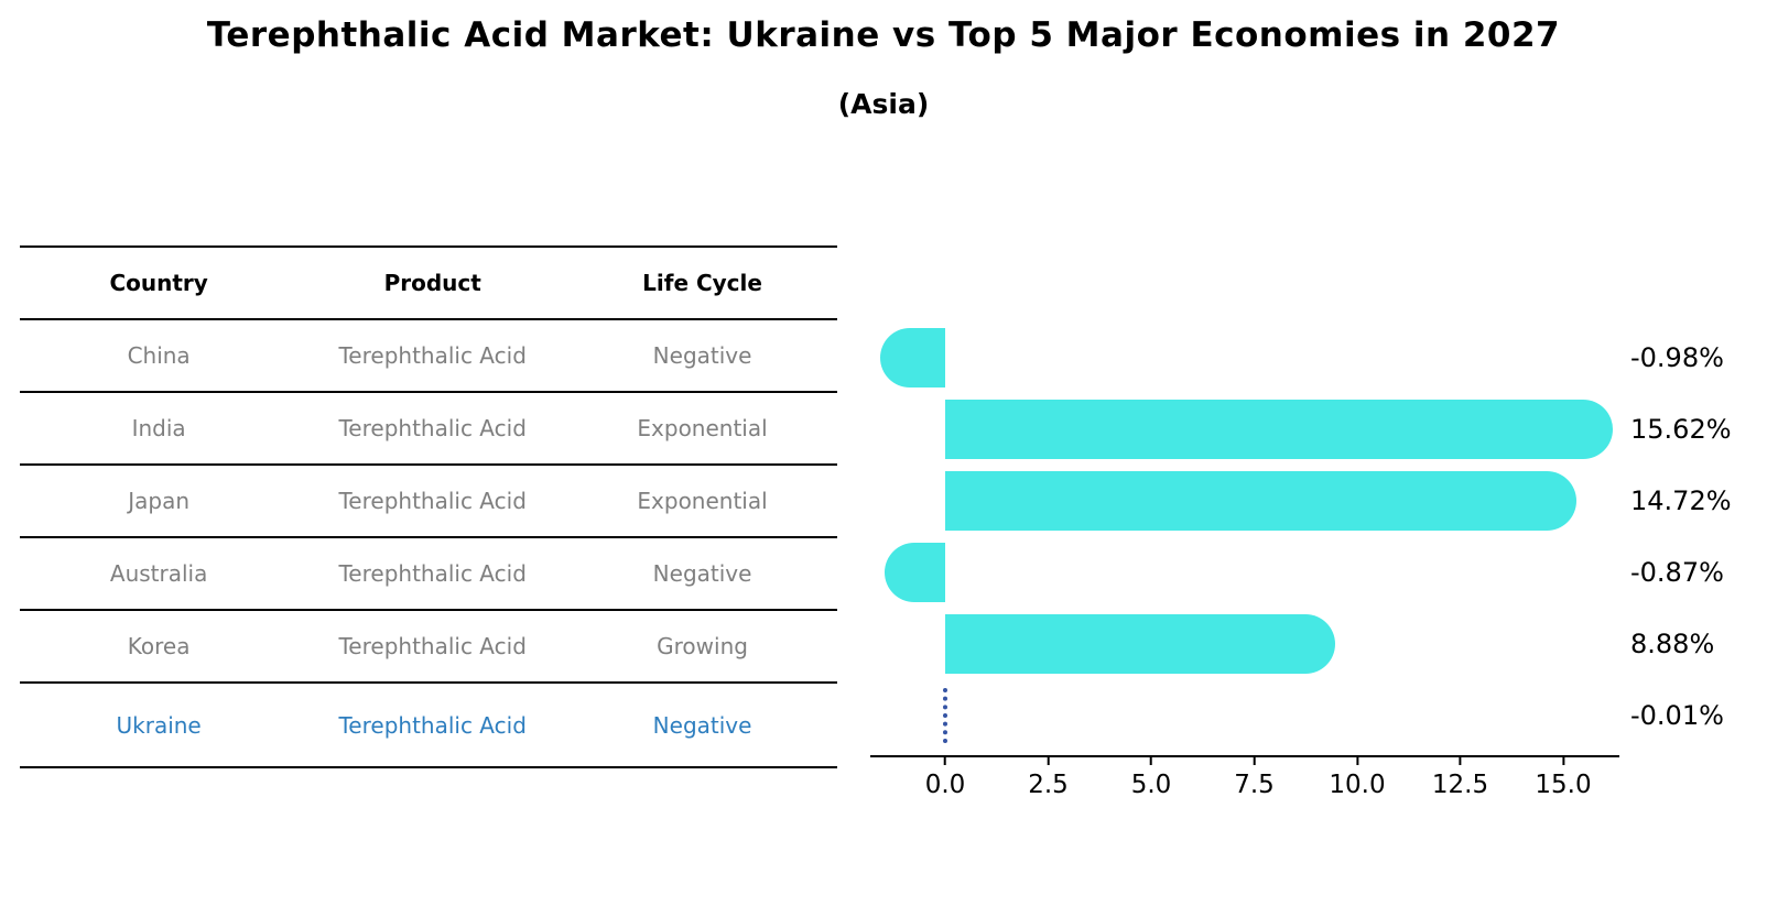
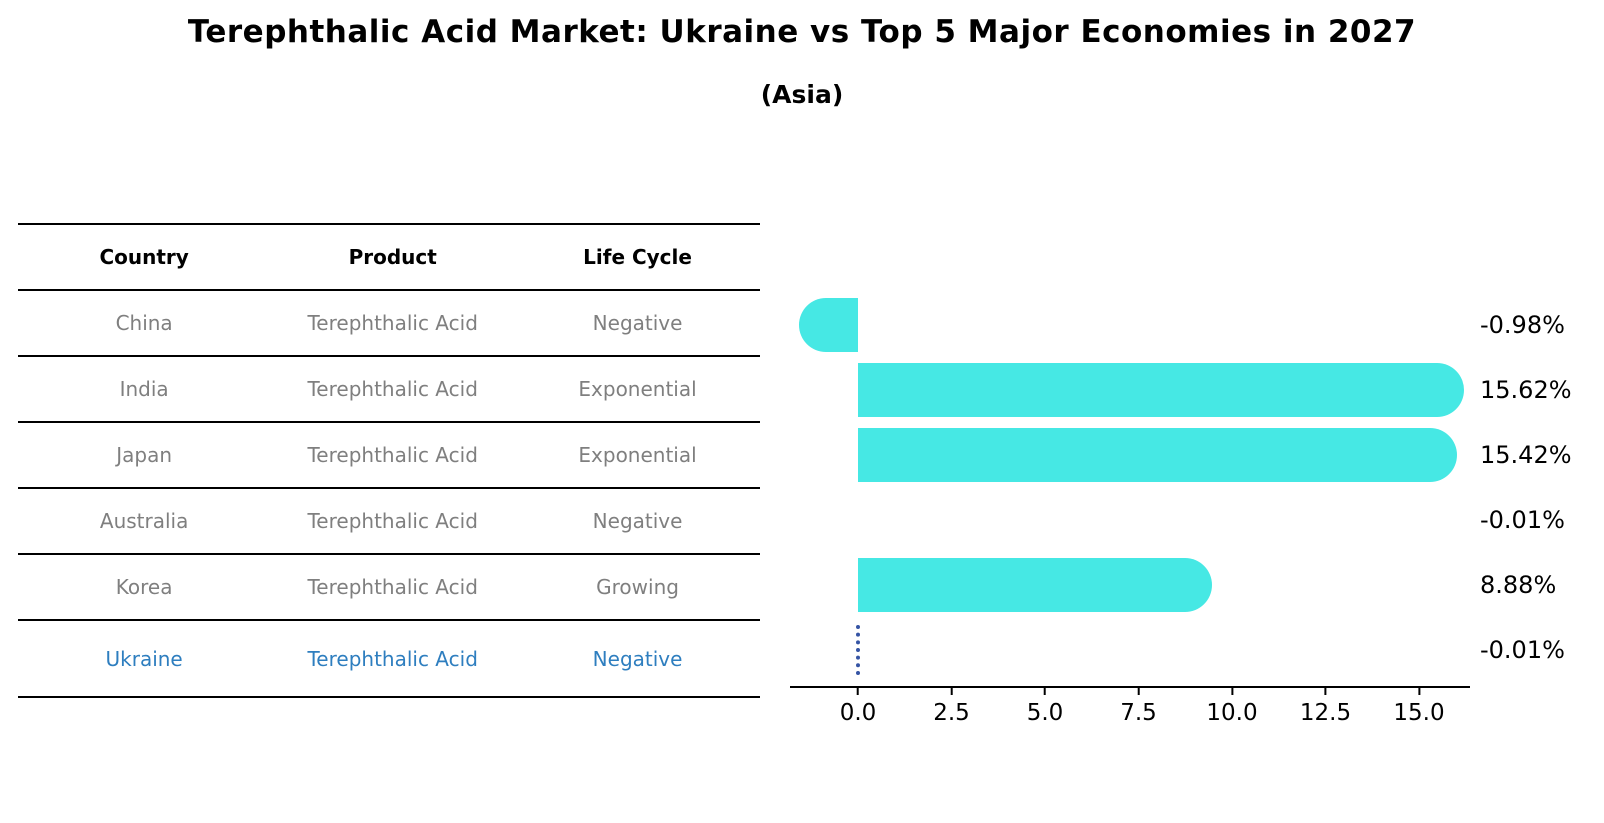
Japan: 14.72% -> 15.42%
Australia: -0.87% -> -0.01%
